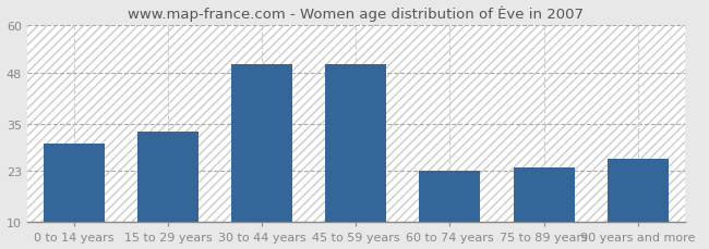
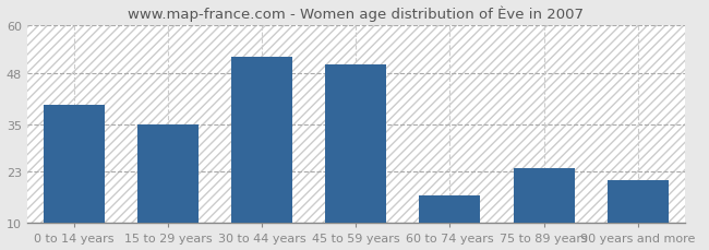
0 to 14 years: 30 -> 40
15 to 29 years: 33 -> 35
30 to 44 years: 50 -> 52
60 to 74 years: 23 -> 17
90 years and more: 26 -> 21
